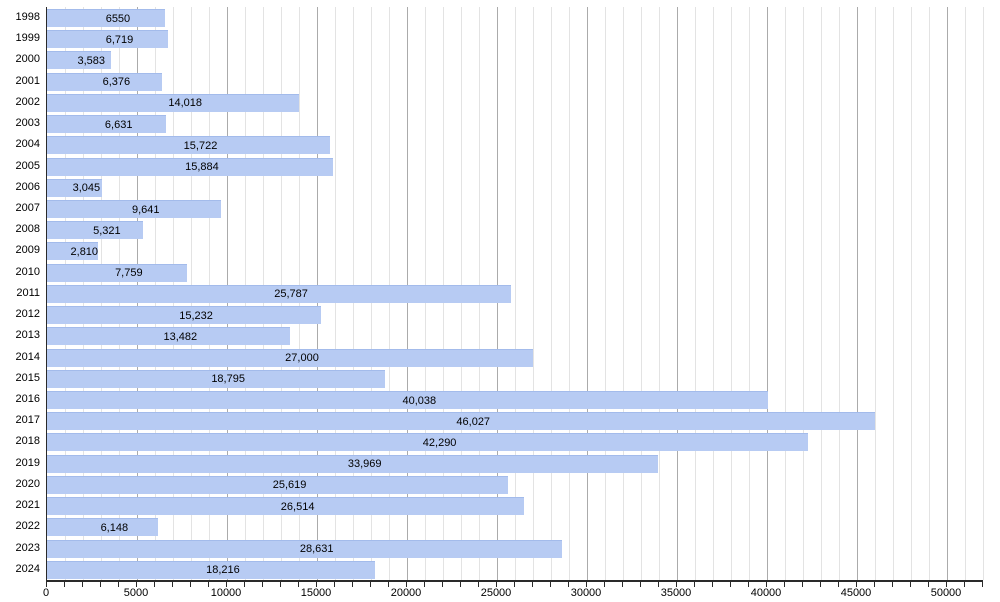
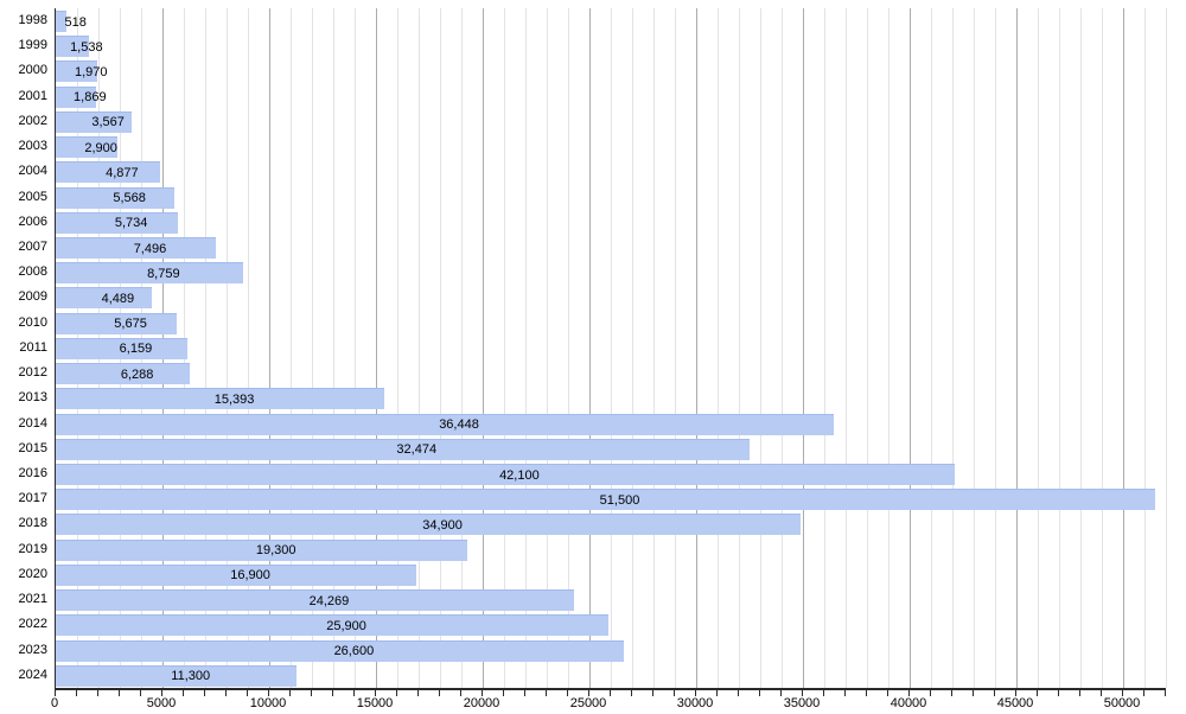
1998: 6550 -> 518
1999: 6,719 -> 1,538
2000: 3,583 -> 1,970
2001: 6,376 -> 1,869
2002: 14,018 -> 3,567
2003: 6,631 -> 2,900
2004: 15,722 -> 4,877
2005: 15,884 -> 5,568
2006: 3,045 -> 5,734
2007: 9,641 -> 7,496
2008: 5,321 -> 8,759
2009: 2,810 -> 4,489
2010: 7,759 -> 5,675
2011: 25,787 -> 6,159
2012: 15,232 -> 6,288
2013: 13,482 -> 15,393
2014: 27,000 -> 36,448
2015: 18,795 -> 32,474
2016: 40,038 -> 42,100
2017: 46,027 -> 51,500
2018: 42,290 -> 34,900
2019: 33,969 -> 19,300
2020: 25,619 -> 16,900
2021: 26,514 -> 24,269
2022: 6,148 -> 25,900
2023: 28,631 -> 26,600
2024: 18,216 -> 11,300
